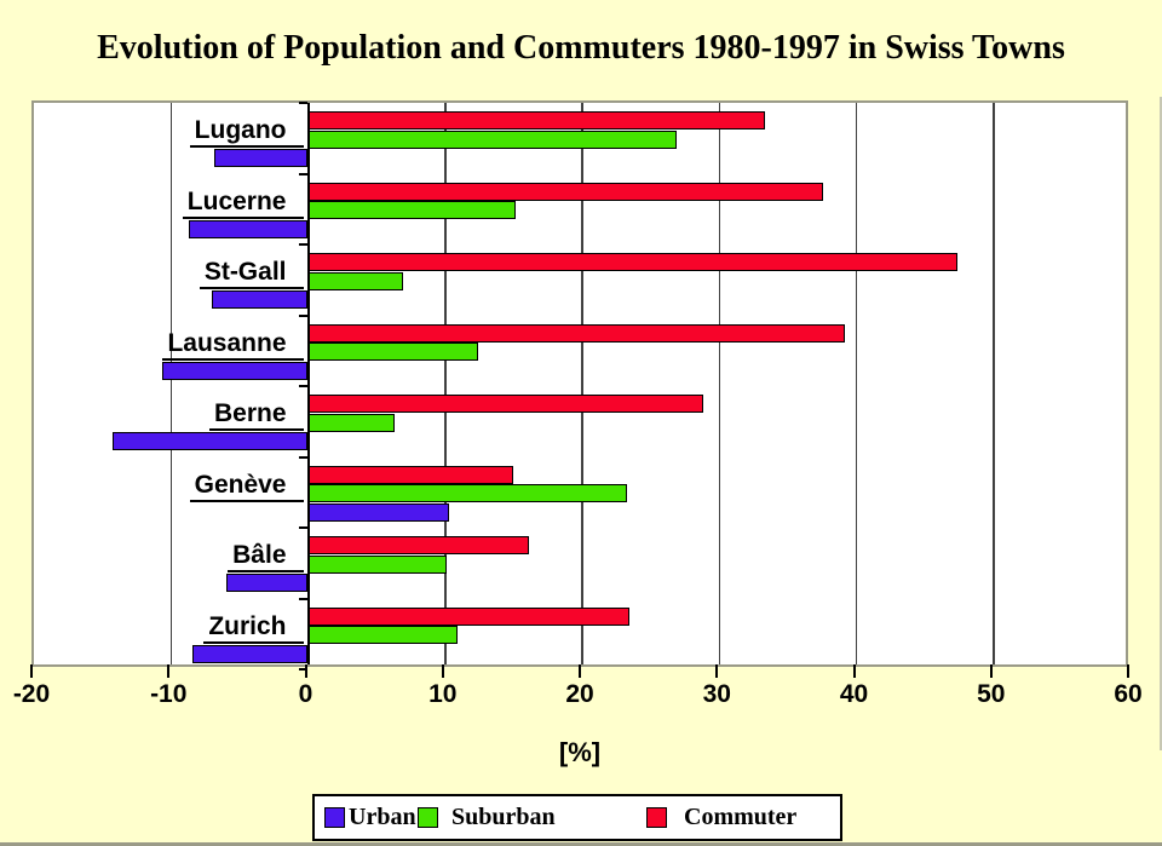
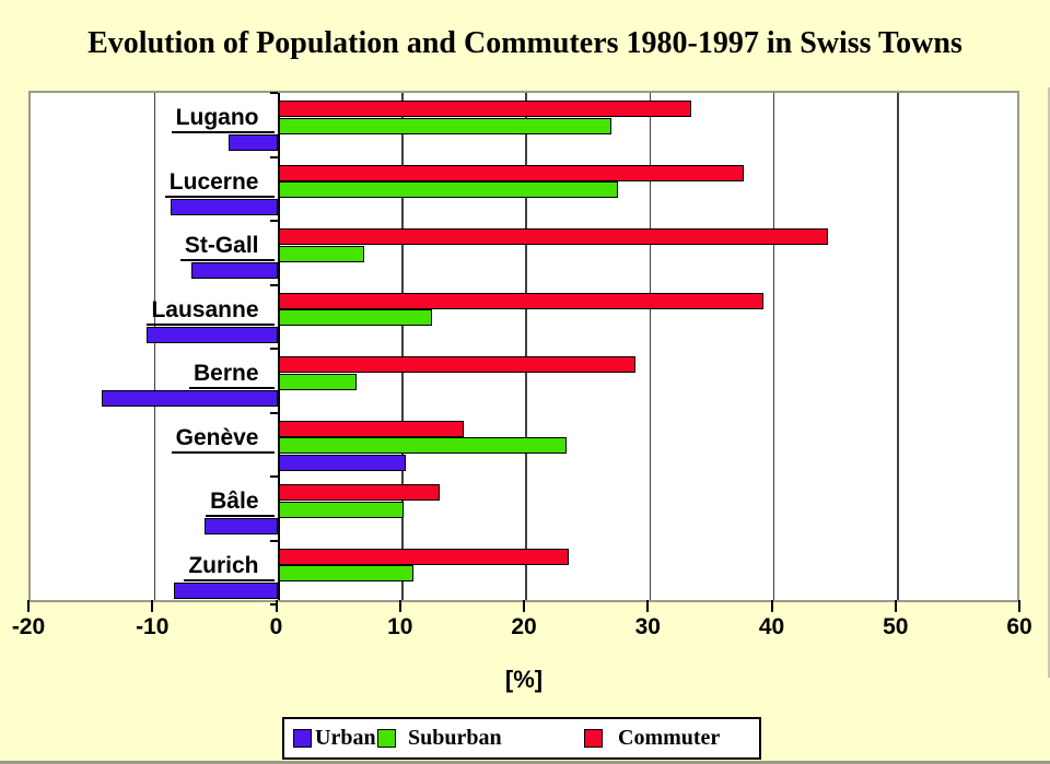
Urban/Lugano: -6.8 -> -4.0
Suburban/Lucerne: 15.1 -> 27.4
Commuter/St-Gall: 47.4 -> 44.4
Commuter/Bâle: 16.1 -> 13.0
